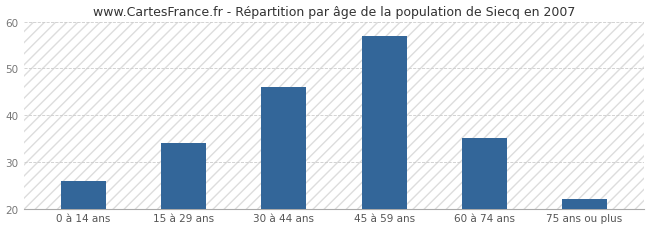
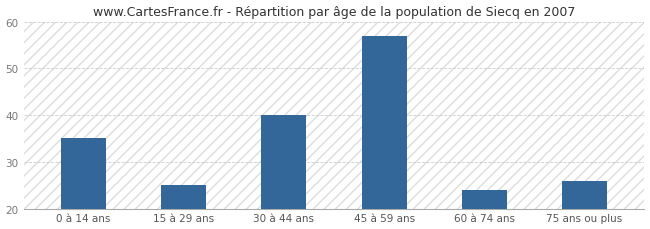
0 à 14 ans: 26 -> 35
15 à 29 ans: 34 -> 25
30 à 44 ans: 46 -> 40
60 à 74 ans: 35 -> 24
75 ans ou plus: 22 -> 26
